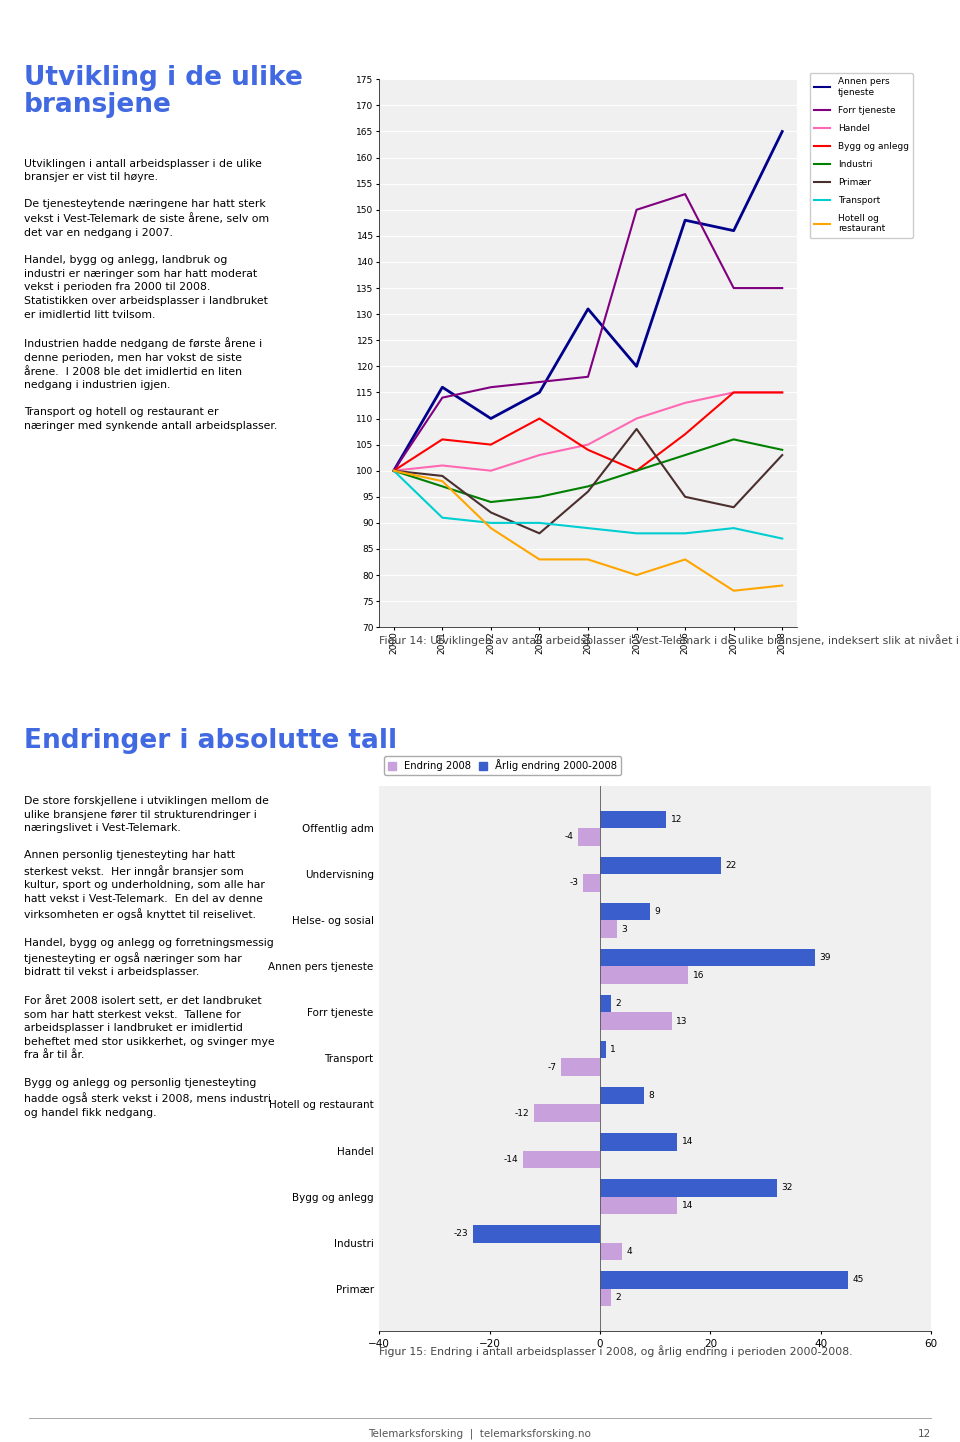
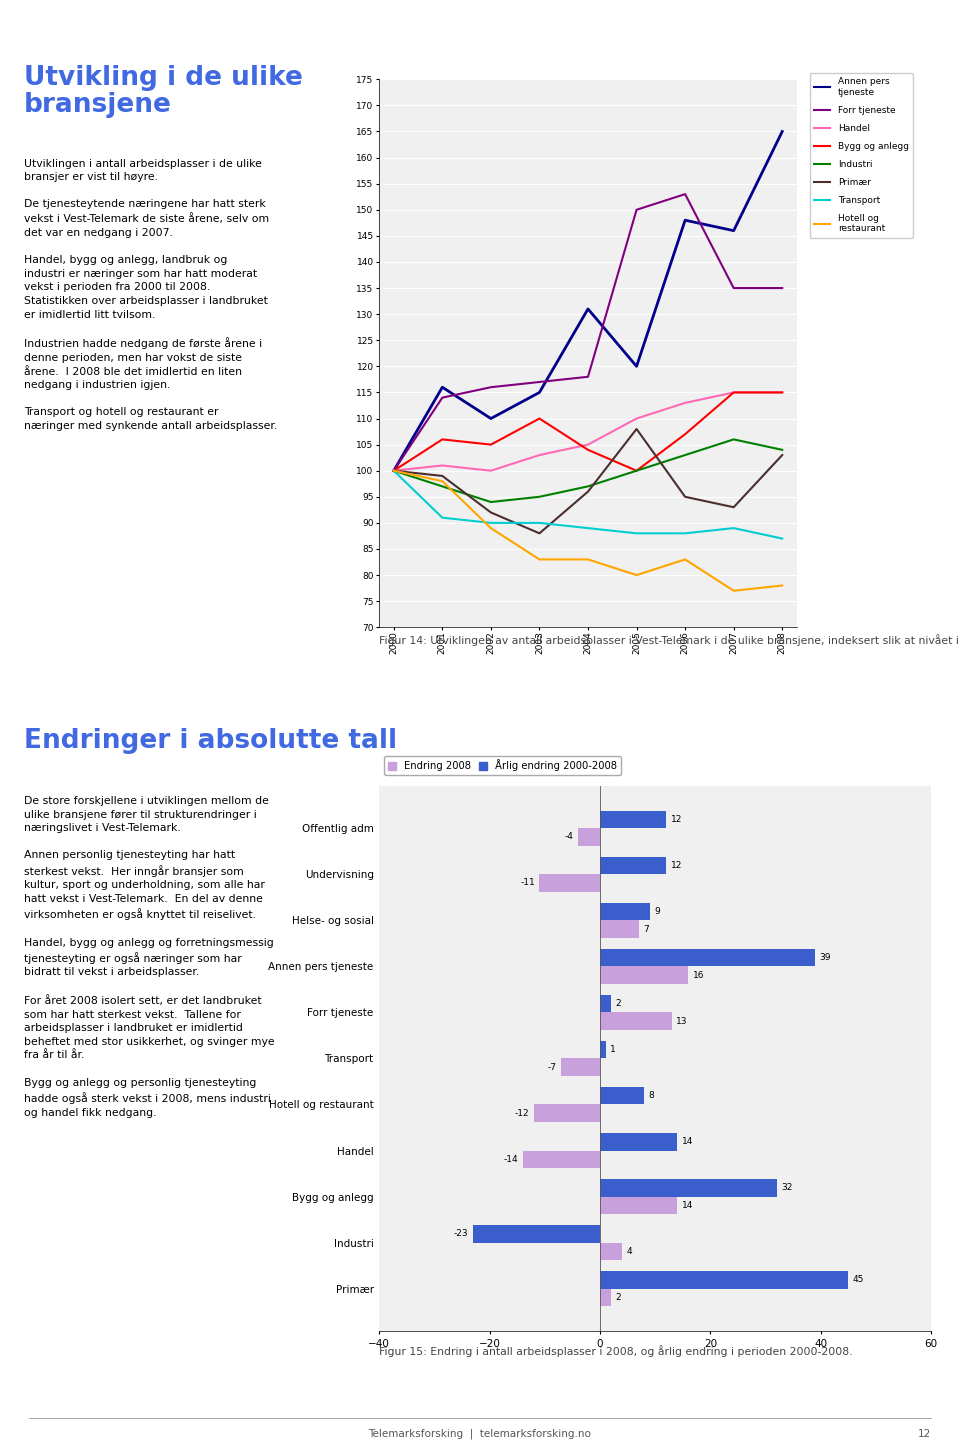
Årlig endring 2000-2008/Undervisning: 22 -> 12
Endring 2008/Undervisning: -3 -> -11
Endring 2008/Helse- og sosial: 3 -> 7
